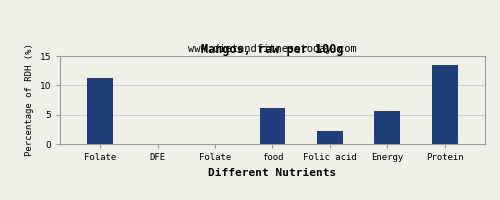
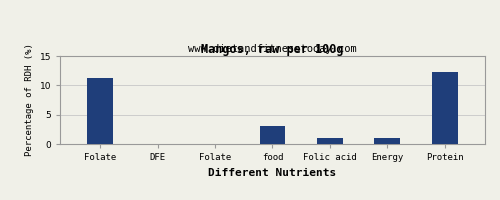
food: 6.2 -> 3.0
Folic acid: 2.2 -> 1.1
Energy: 5.6 -> 1.1
Protein: 13.4 -> 12.2
